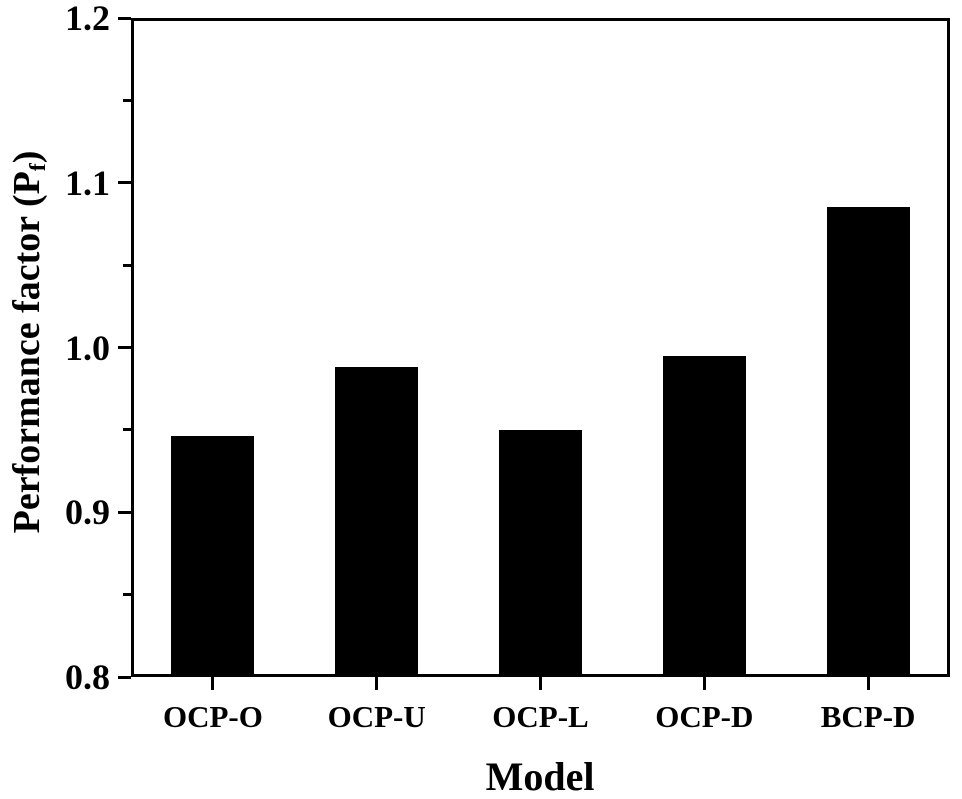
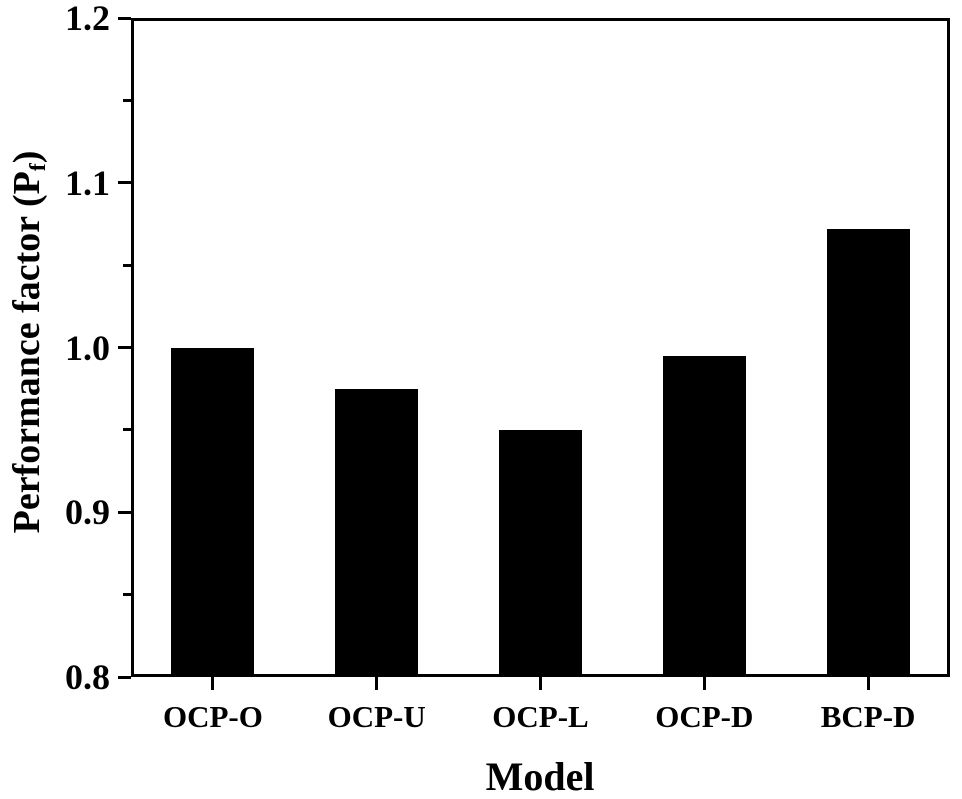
OCP-O: 0.946 -> 1.000
OCP-U: 0.988 -> 0.975
BCP-D: 1.085 -> 1.072
